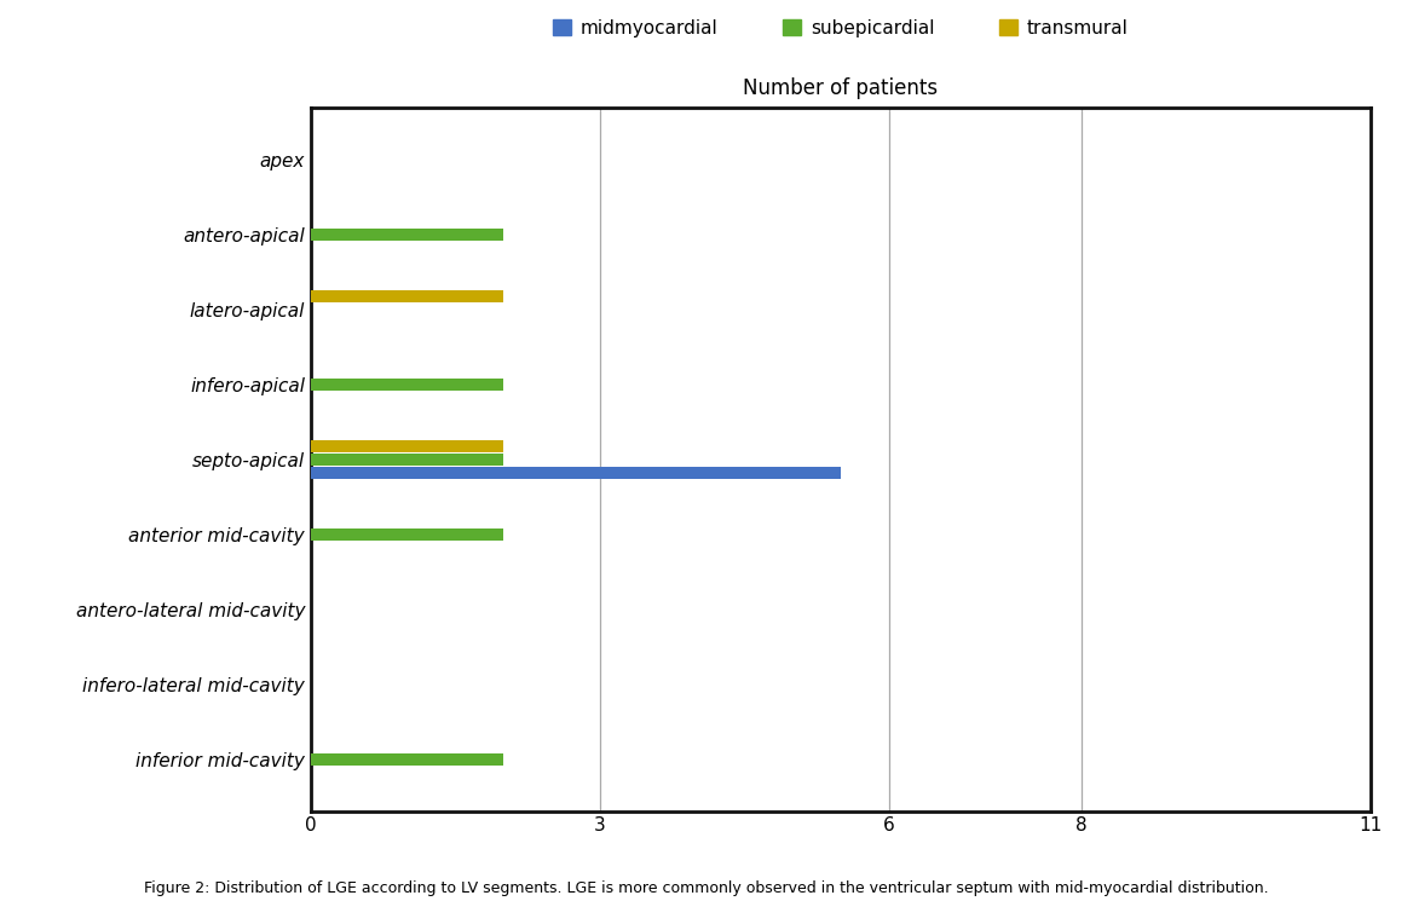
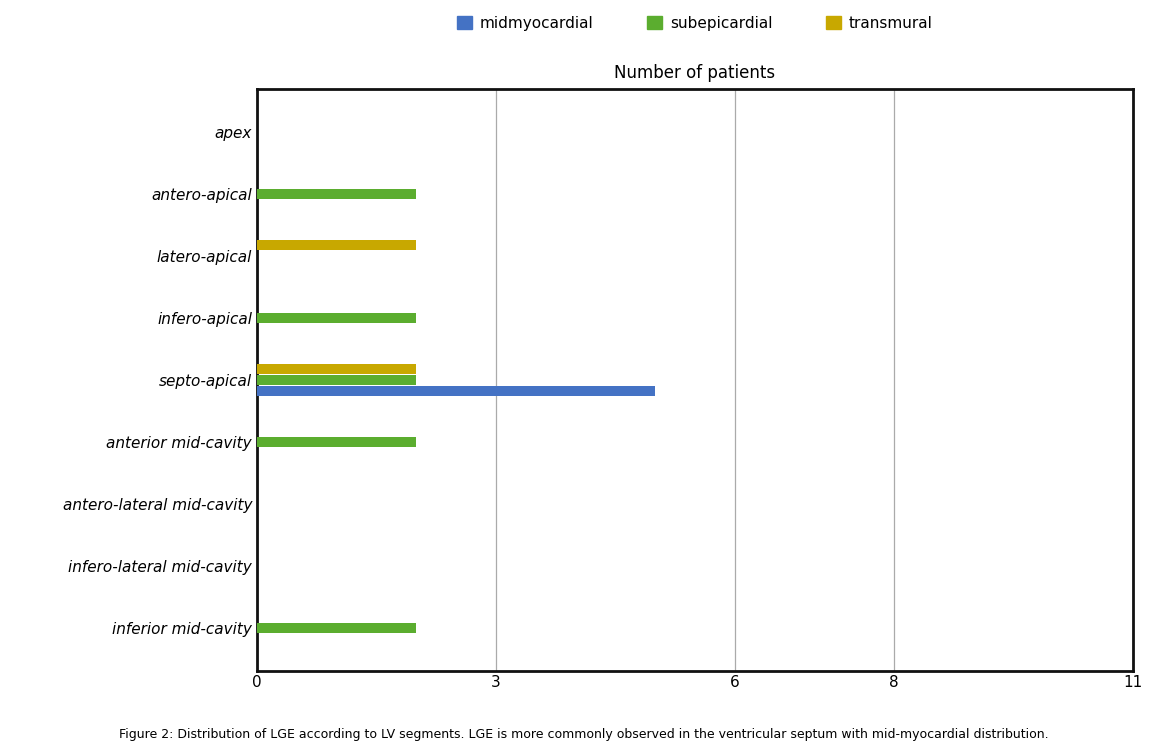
midmyocardial/septo-apical: 5.5 -> 5.0
